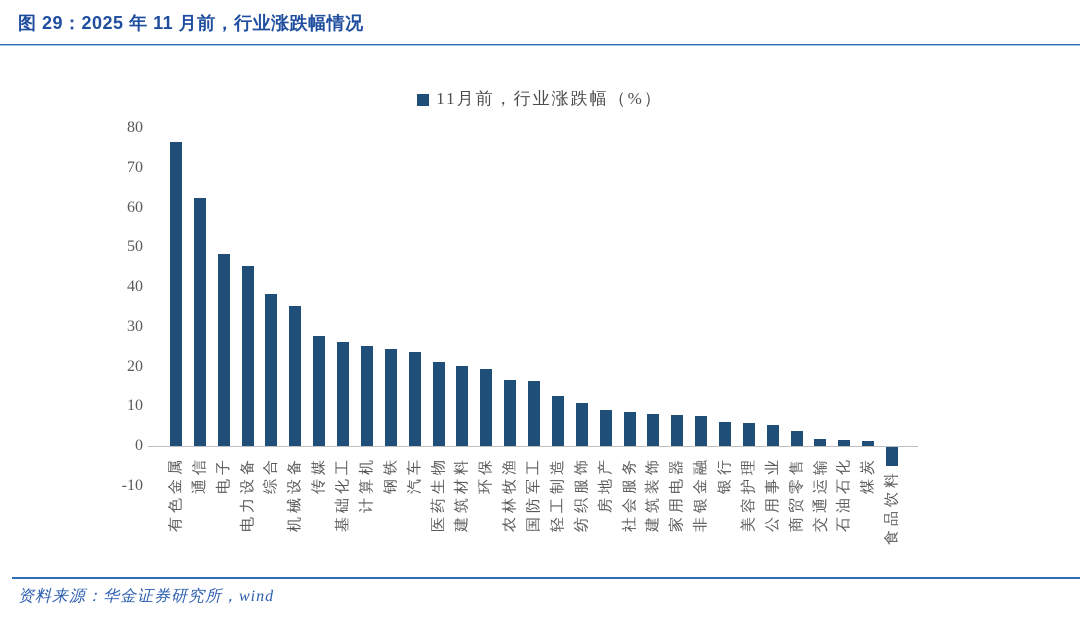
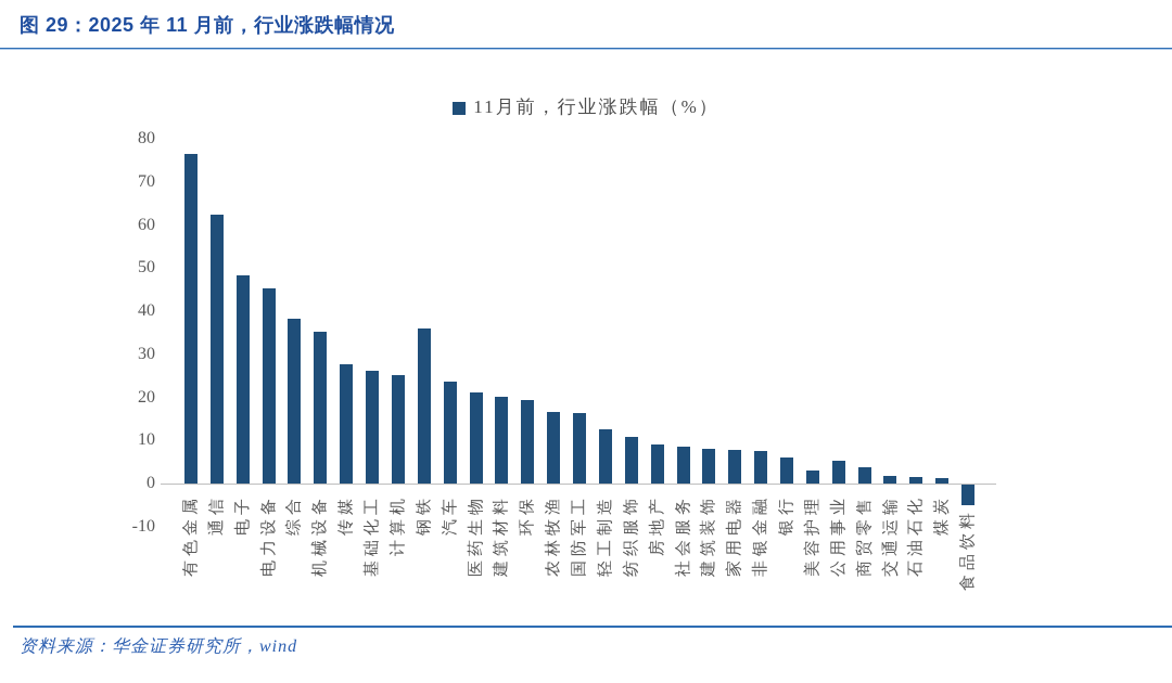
钢铁: 24 -> 36
美容护理: 6 -> 3
